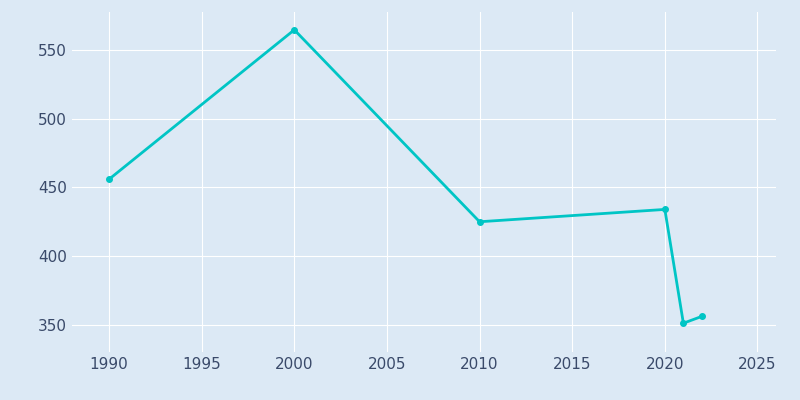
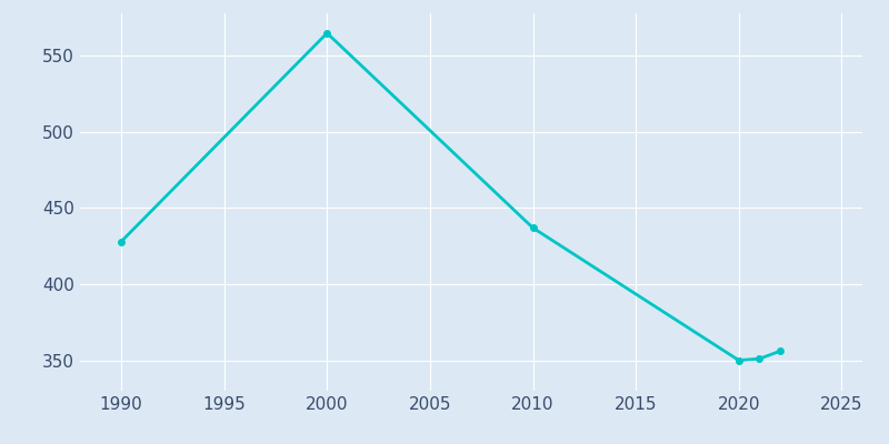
1990: 456 -> 428
2010: 425 -> 437
2020: 434 -> 350
